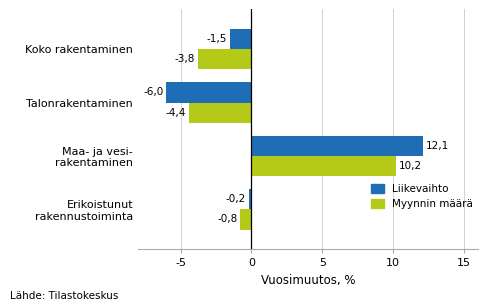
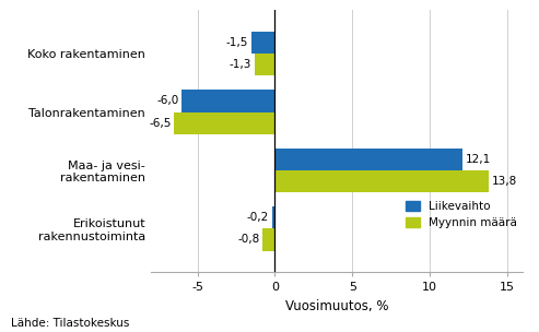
Myynnin määrä/Koko rakentaminen: -3,8 -> -1,3
Myynnin määrä/Talonrakentaminen: -4,4 -> -6,5
Myynnin määrä/Maa- ja vesi- rakentaminen: 10,2 -> 13,8
